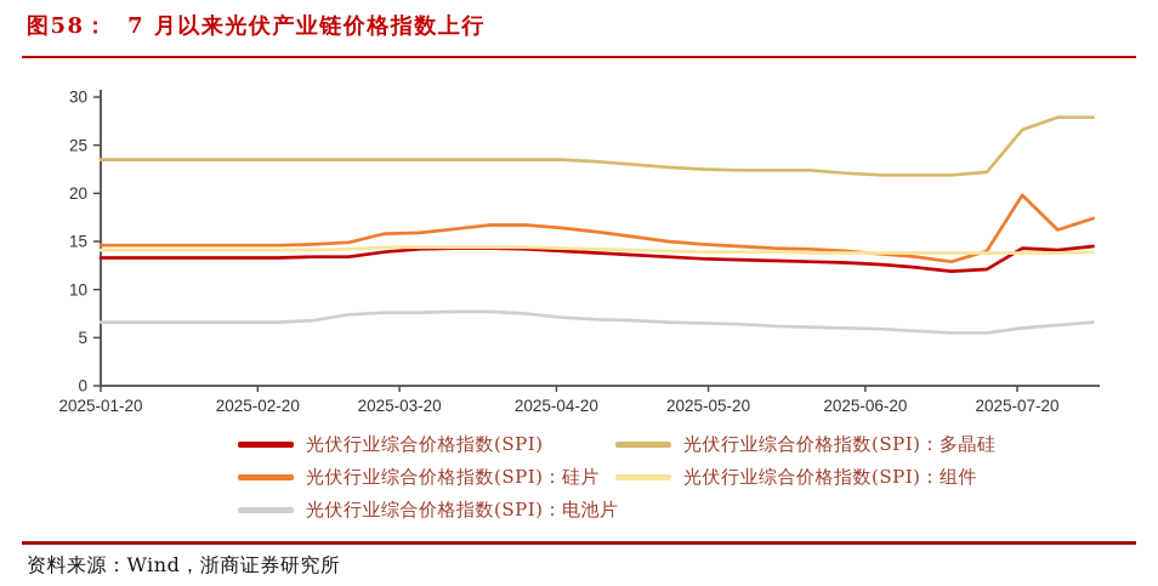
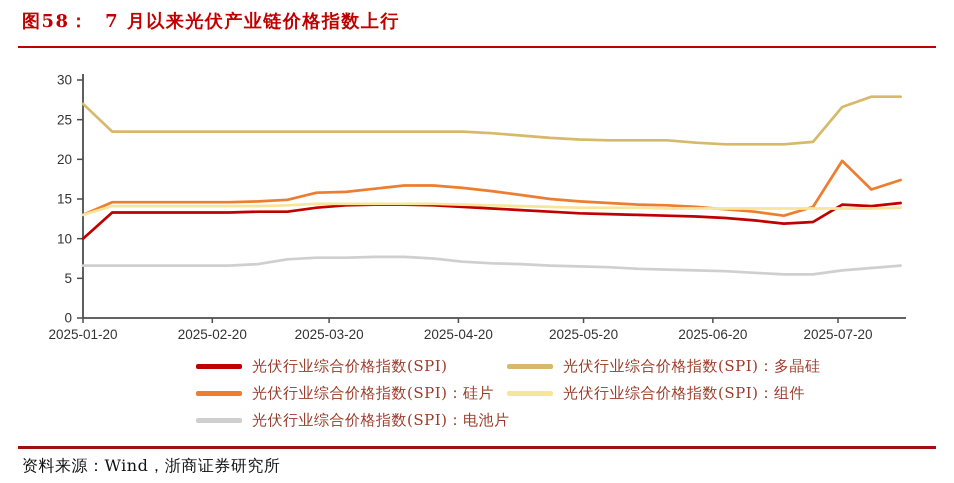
光伏行业综合价格指数(SPI)/2025-01-20: 13 -> 10
光伏行业综合价格指数(SPI)：多晶硅/2025-01-20: 24 -> 27
光伏行业综合价格指数(SPI)：硅片/2025-01-20: 15 -> 13
光伏行业综合价格指数(SPI)：组件/2025-01-20: 14 -> 13
